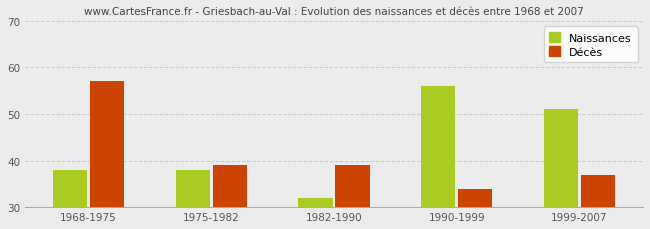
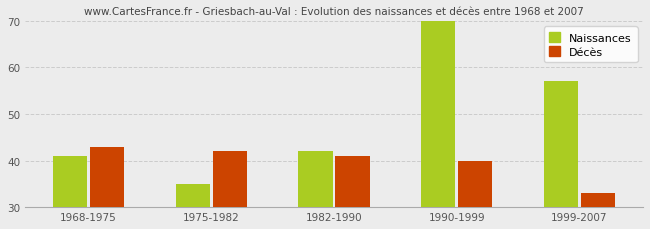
Naissances/1968-1975: 38 -> 41
Décès/1968-1975: 57 -> 43
Naissances/1975-1982: 38 -> 35
Décès/1975-1982: 39 -> 42
Naissances/1982-1990: 32 -> 42
Décès/1982-1990: 39 -> 41
Naissances/1990-1999: 56 -> 70
Décès/1990-1999: 34 -> 40
Naissances/1999-2007: 51 -> 57
Décès/1999-2007: 37 -> 33
